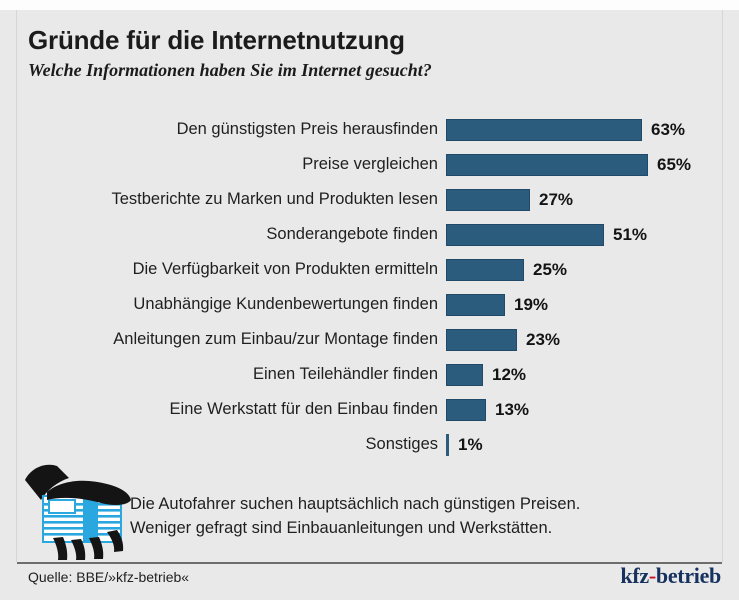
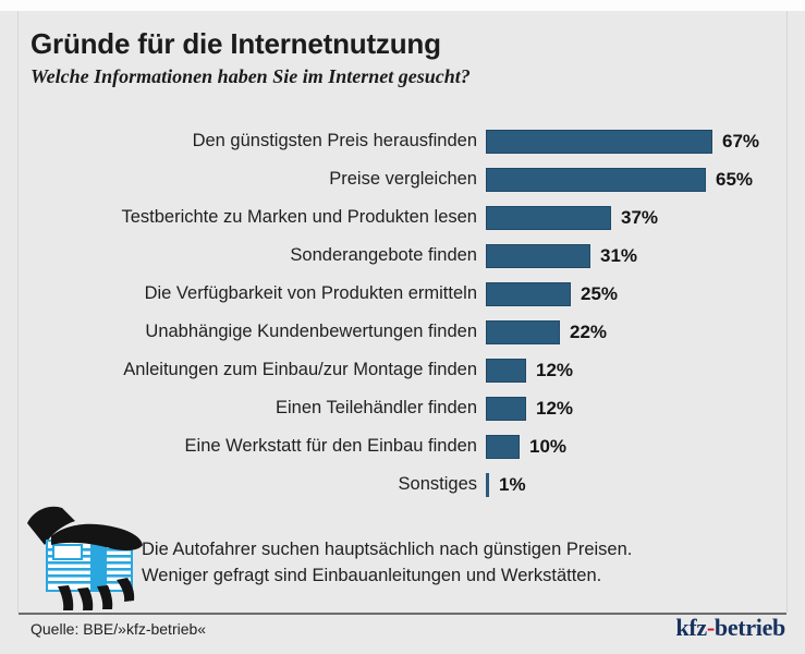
Den günstigsten Preis herausfinden: 63% -> 67%
Testberichte zu Marken und Produkten lesen: 27% -> 37%
Sonderangebote finden: 51% -> 31%
Unabhängige Kundenbewertungen finden: 19% -> 22%
Anleitungen zum Einbau/zur Montage finden: 23% -> 12%
Eine Werkstatt für den Einbau finden: 13% -> 10%
